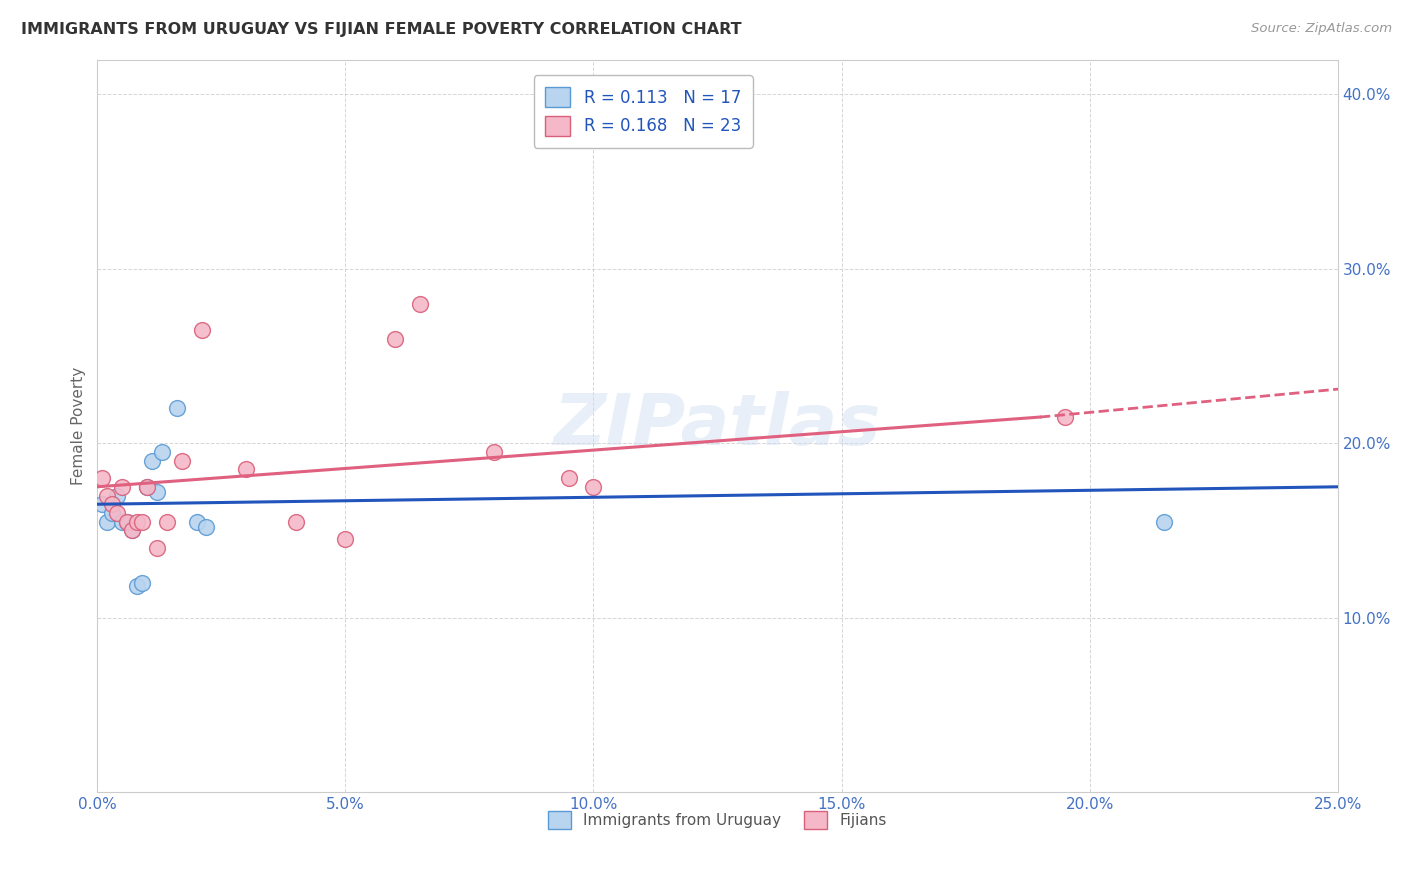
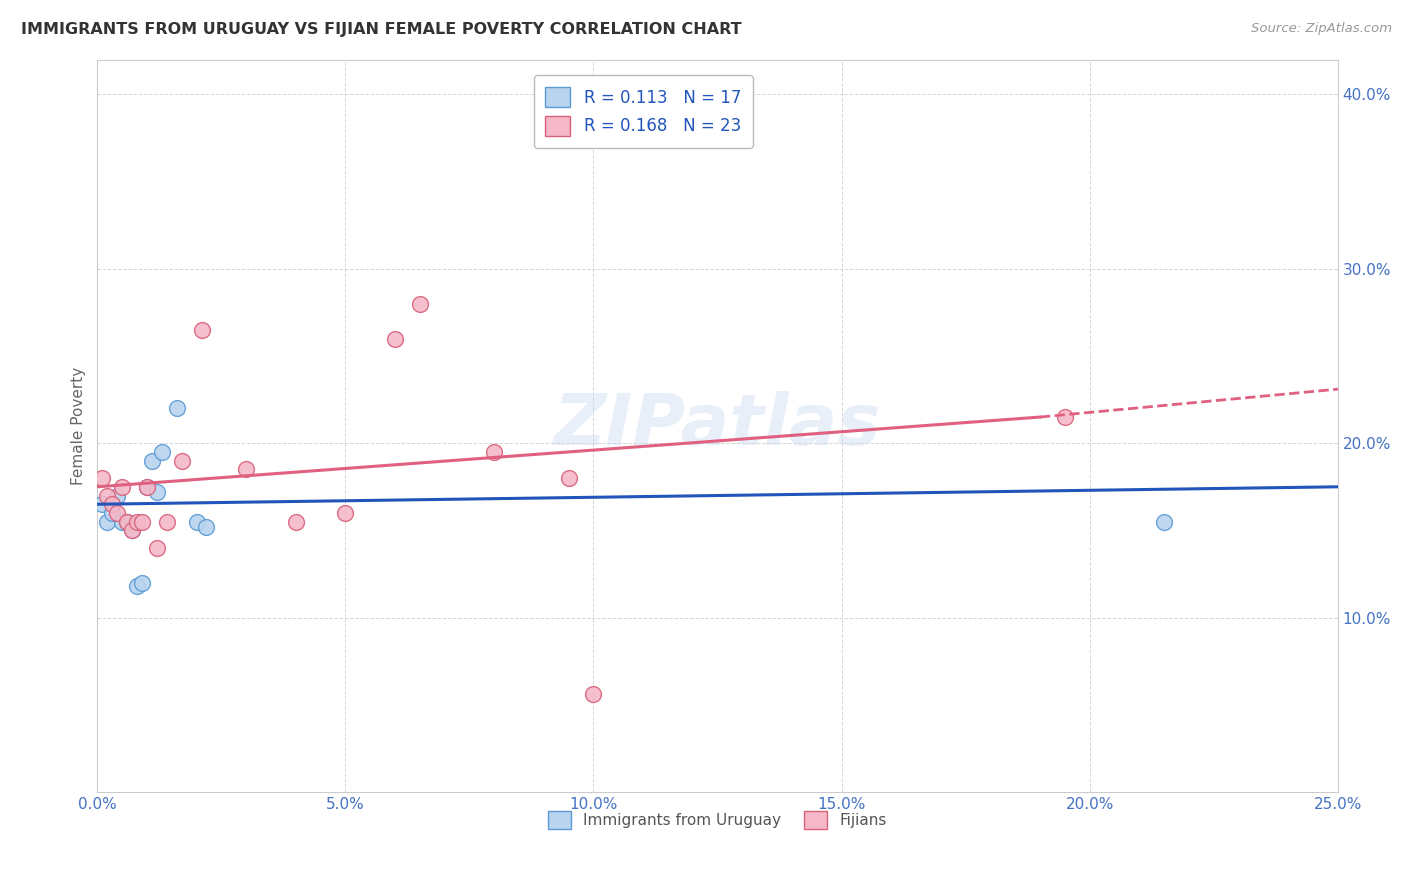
Fijians/5.0%: 14.5% -> 16.0%
Fijians/10.0%: 17.5% -> 5.6%
